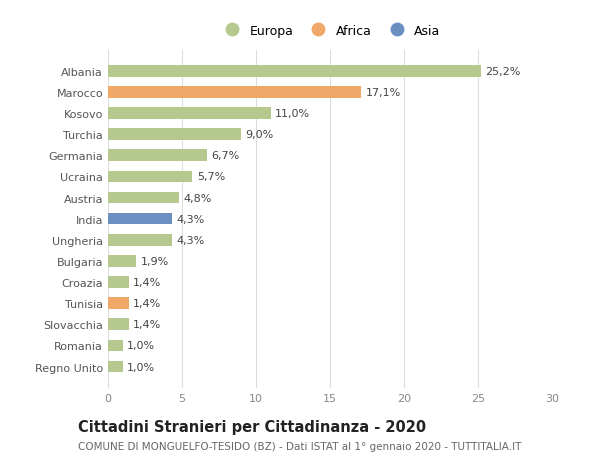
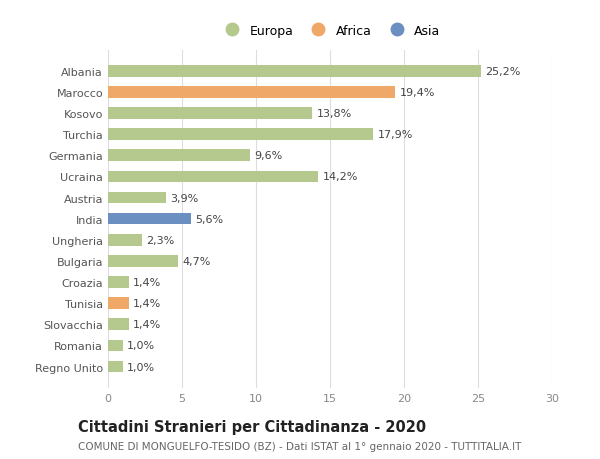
Marocco: 17,1% -> 19,4%
Kosovo: 11,0% -> 13,8%
Turchia: 9,0% -> 17,9%
Germania: 6,7% -> 9,6%
Ucraina: 5,7% -> 14,2%
Austria: 4,8% -> 3,9%
India: 4,3% -> 5,6%
Ungheria: 4,3% -> 2,3%
Bulgaria: 1,9% -> 4,7%
